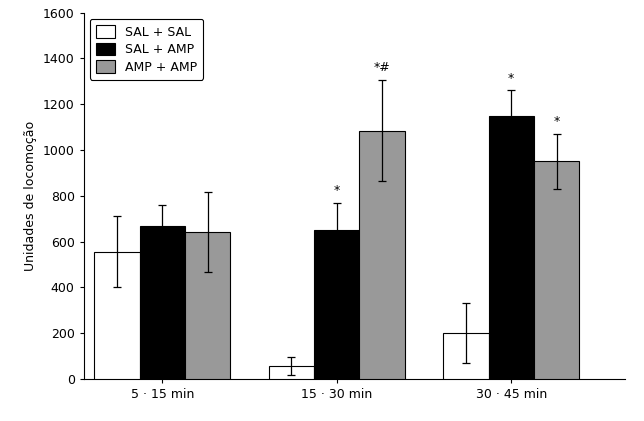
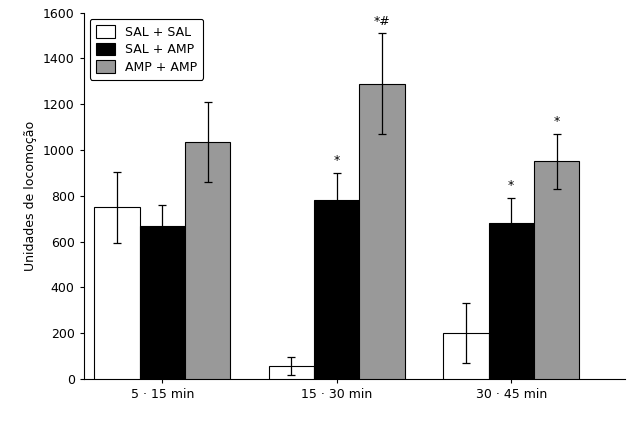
SAL + SAL/5 · 15 min: 555 -> 750
AMP + AMP/5 · 15 min: 640 -> 1035
SAL + AMP/15 · 30 min: 650 -> 780
AMP + AMP/15 · 30 min: 1085 -> 1290
SAL + AMP/30 · 45 min: 1150 -> 680
